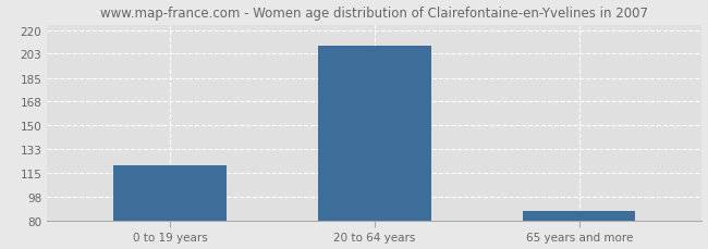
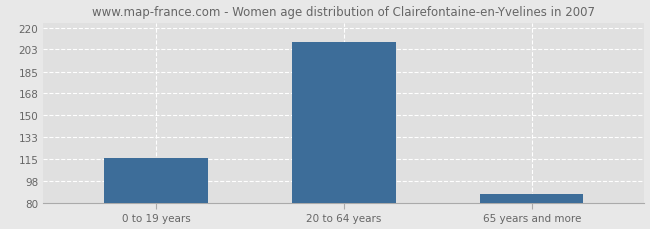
0 to 19 years: 121 -> 116
